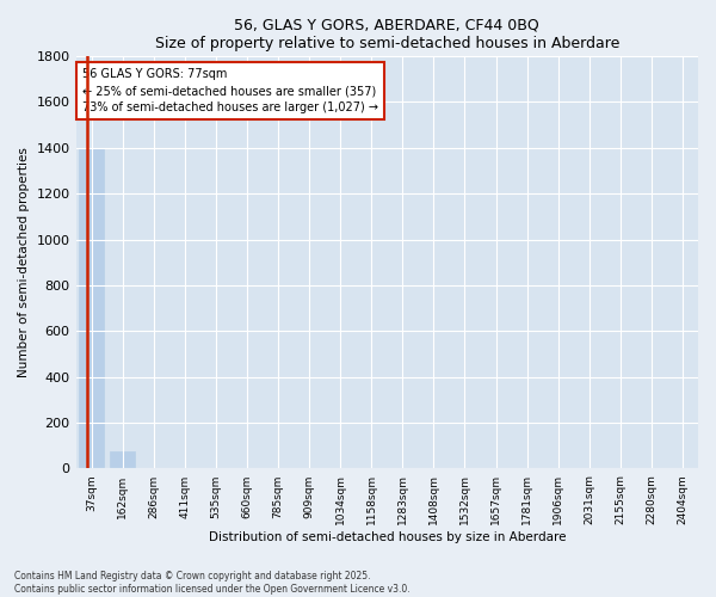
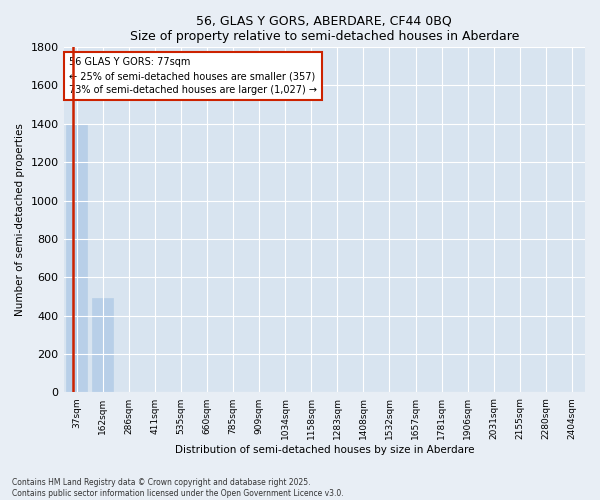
162sqm: 80 -> 490
